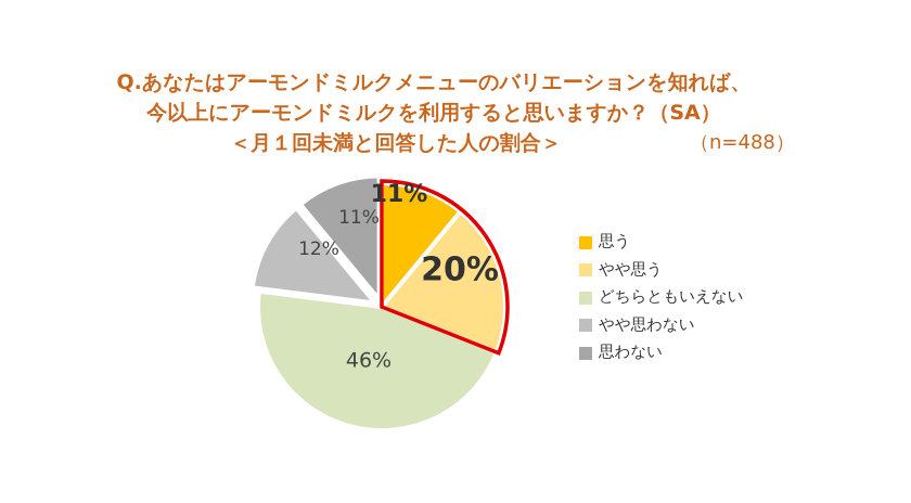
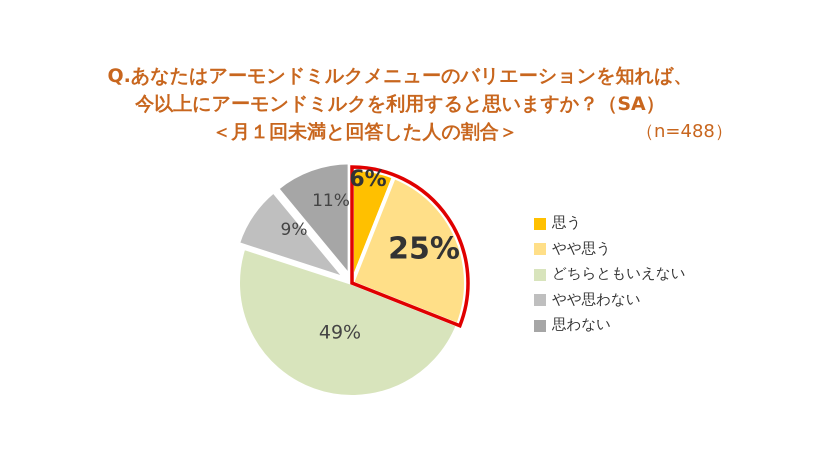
思う: 11% -> 6%
やや思う: 20% -> 25%
どちらともいえない: 46% -> 49%
やや思わない: 12% -> 9%
